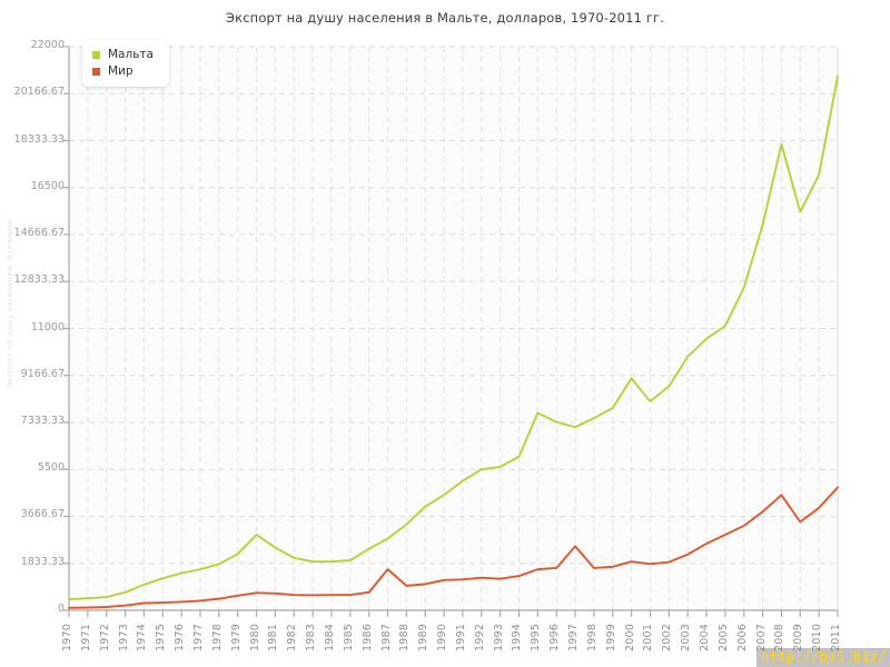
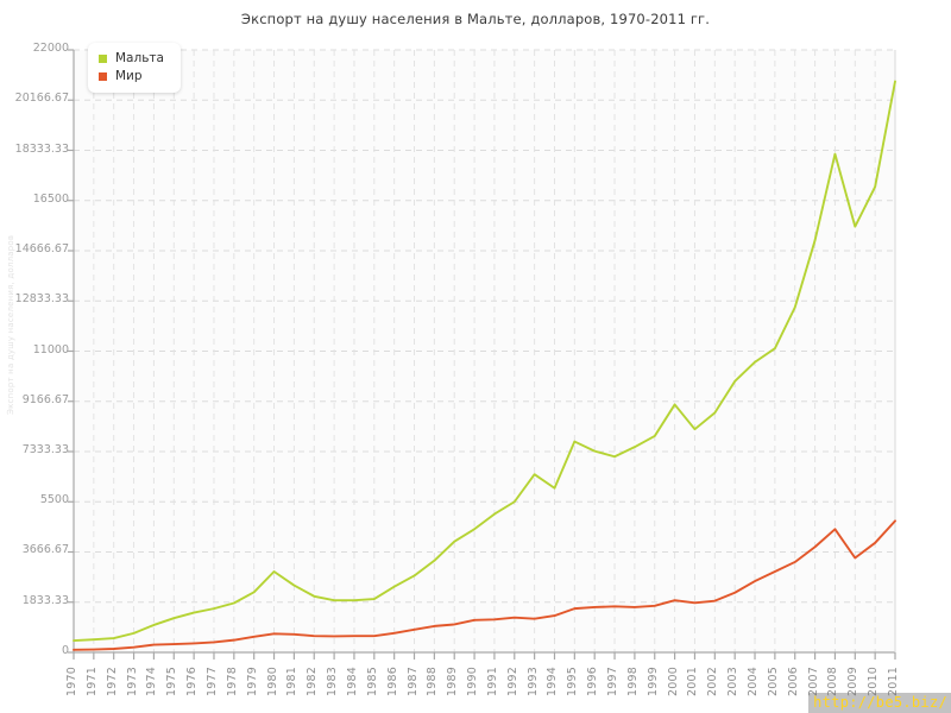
Мир/1987: 1600 -> 800
Мальта/1993: 5600 -> 6500
Мир/1997: 2500 -> 1700
